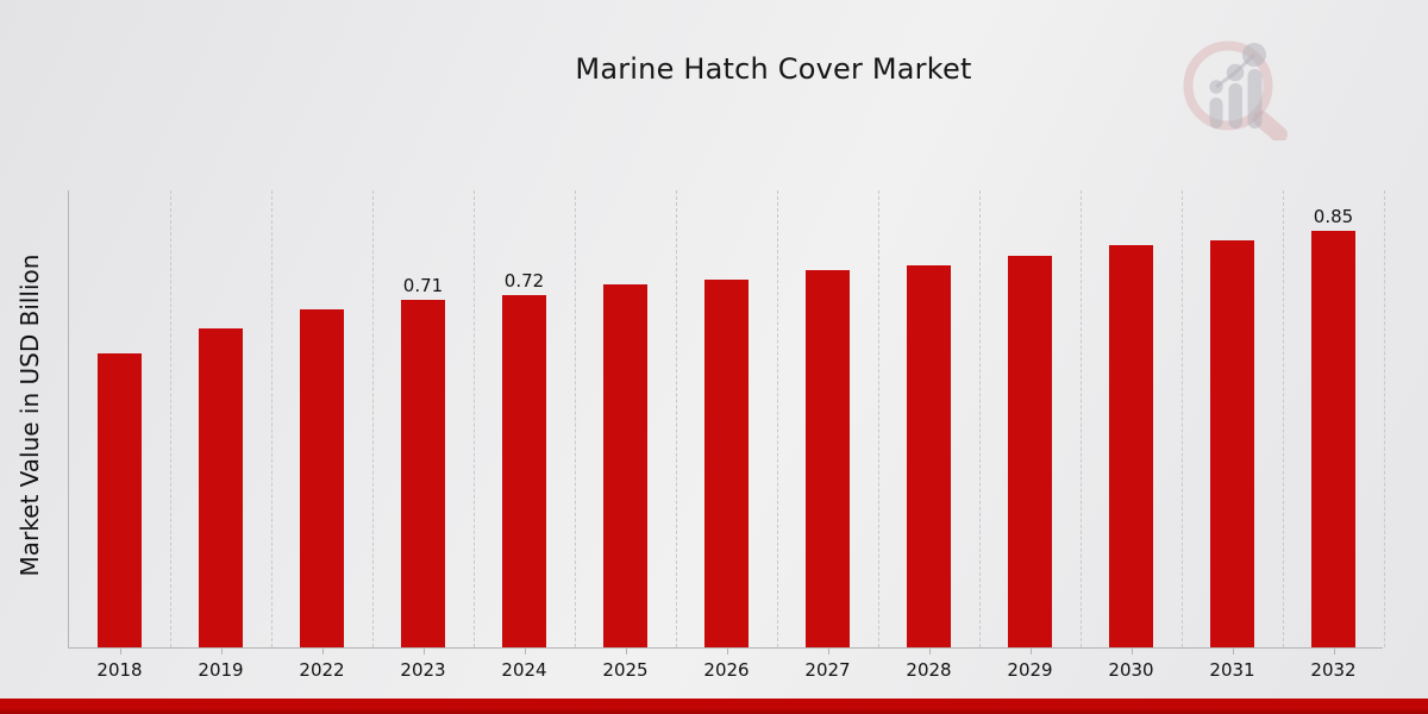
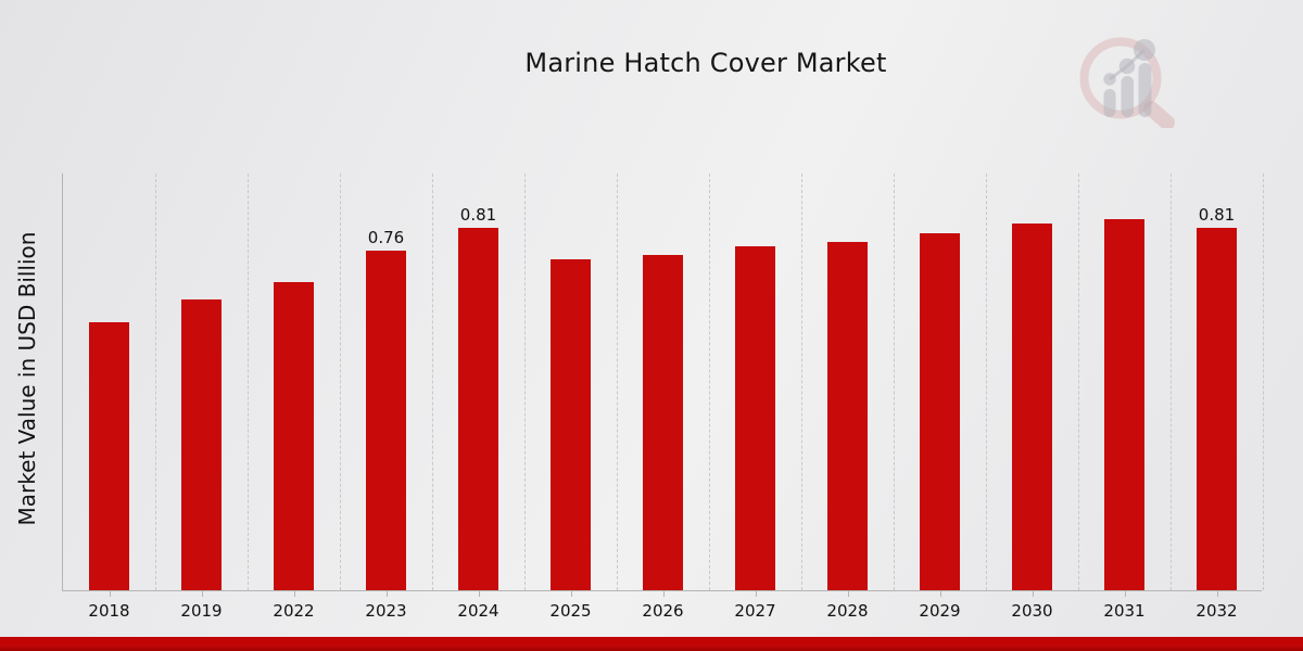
2023: 0.71 -> 0.76
2024: 0.72 -> 0.81
2032: 0.85 -> 0.81
